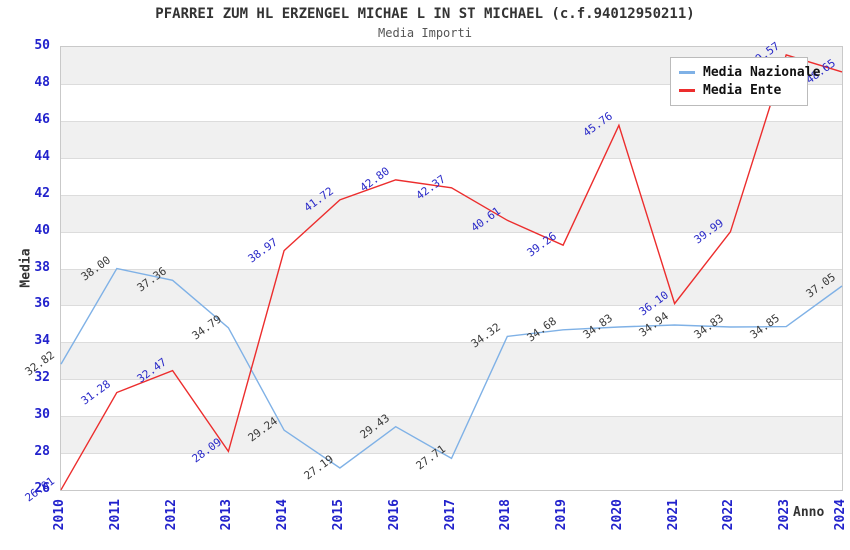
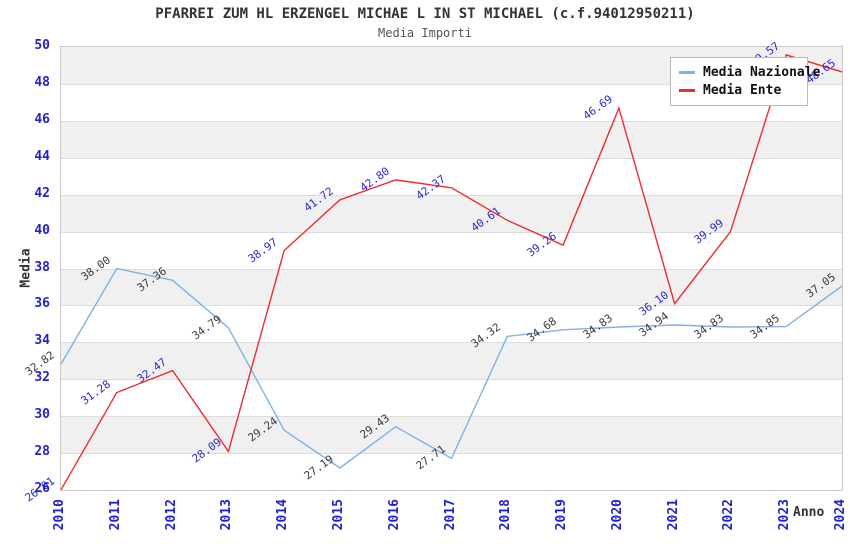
Media Ente/2020: 45.76 -> 46.69
